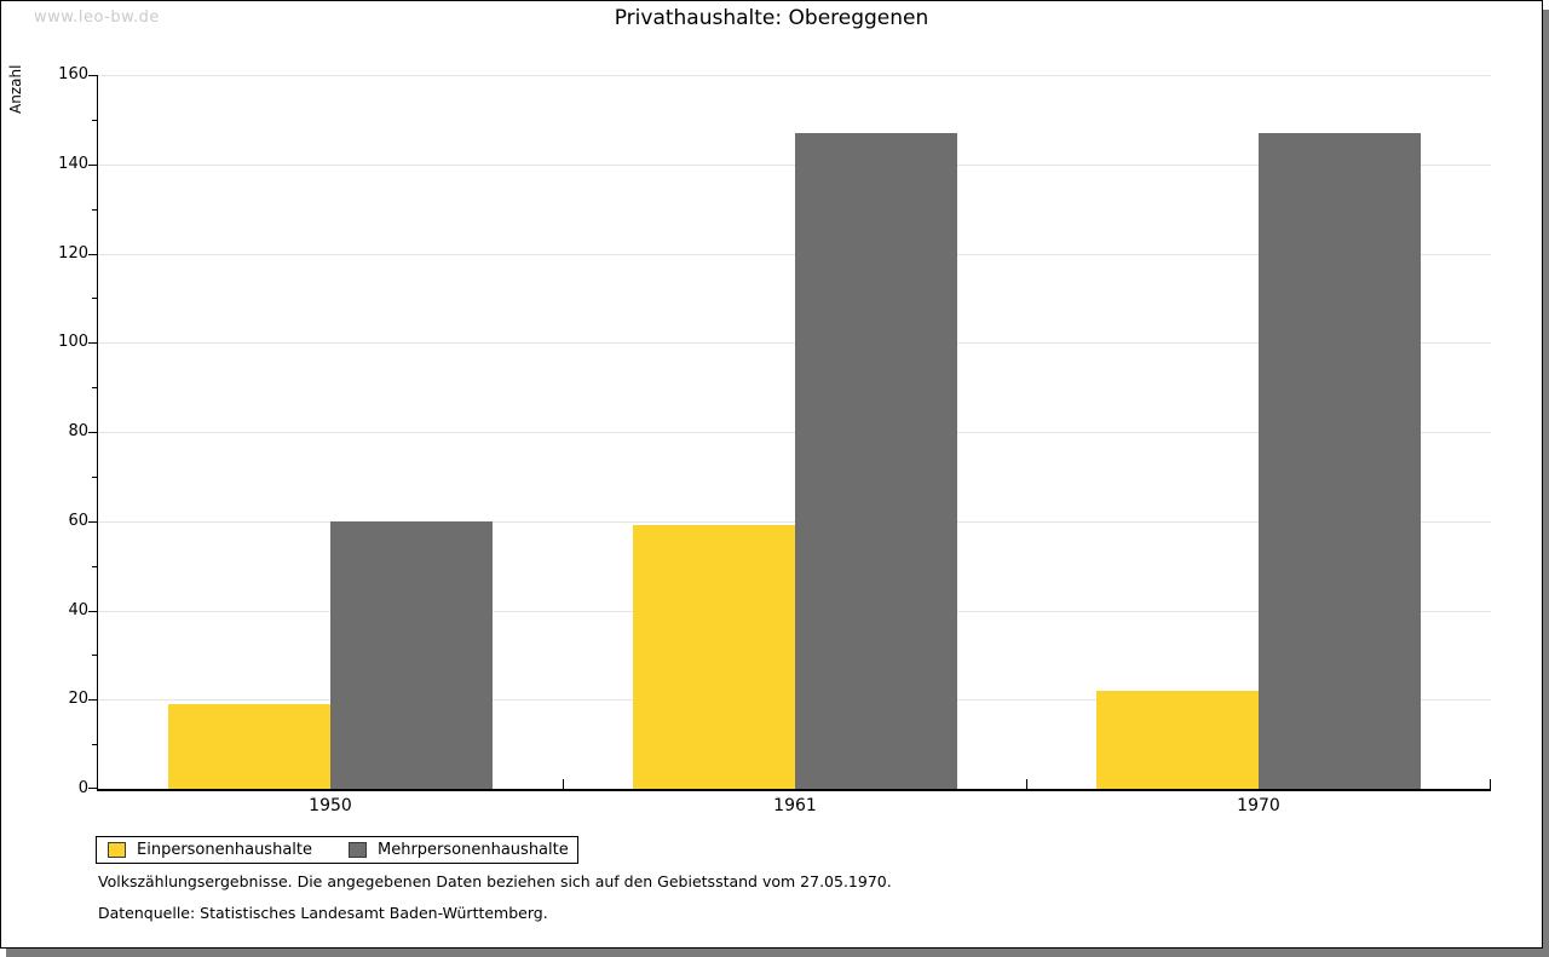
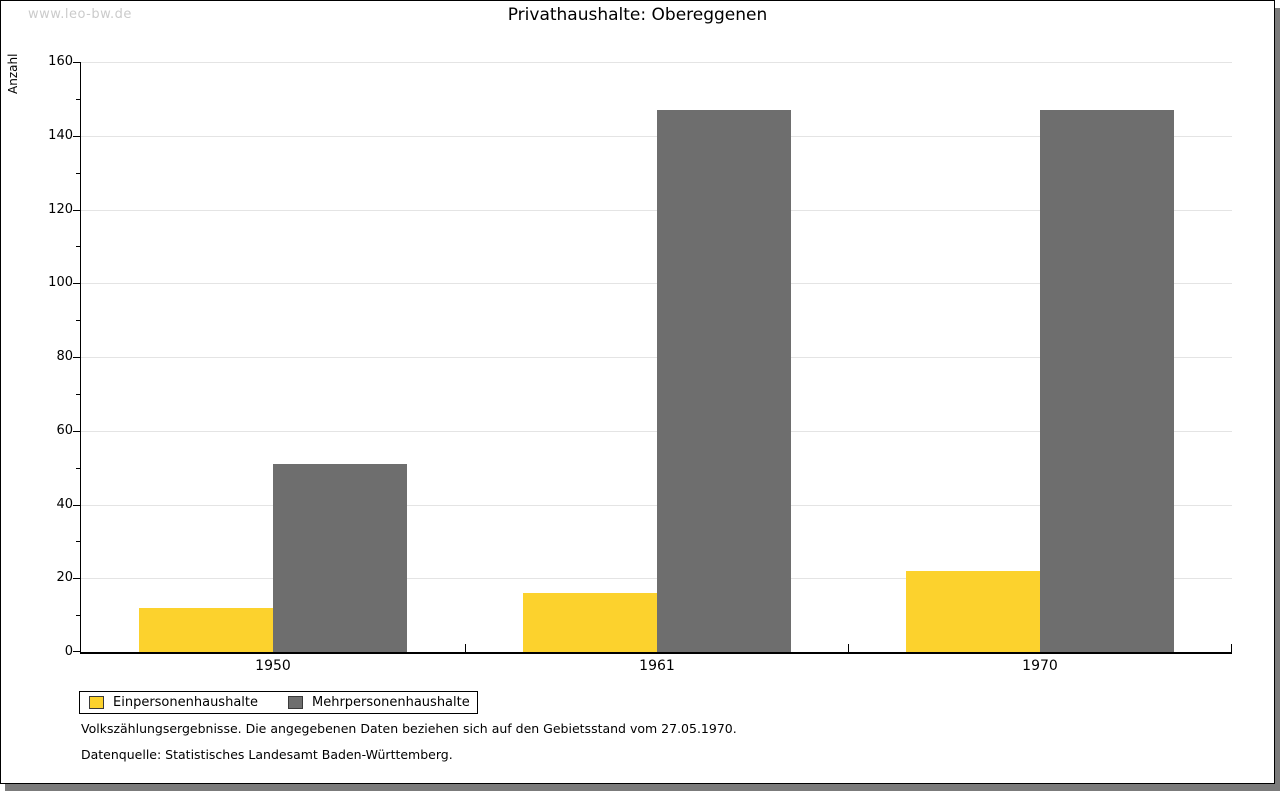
Einpersonenhaushalte/1950: 19 -> 12
Mehrpersonenhaushalte/1950: 60 -> 51
Einpersonenhaushalte/1961: 59 -> 16
